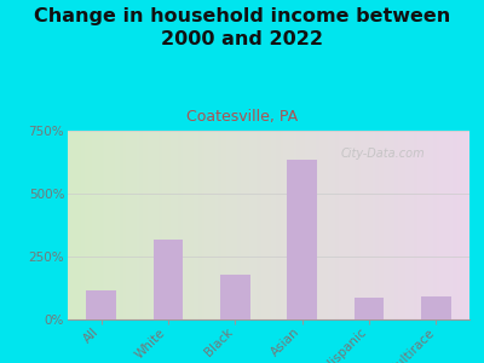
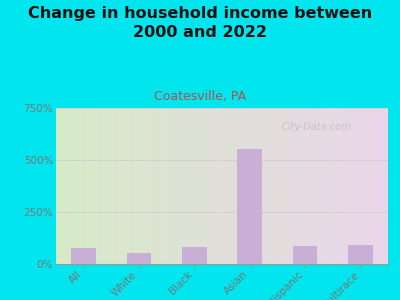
All: 115% -> 75%
White: 315% -> 55%
Black: 180% -> 80%
Asian: 635% -> 555%
